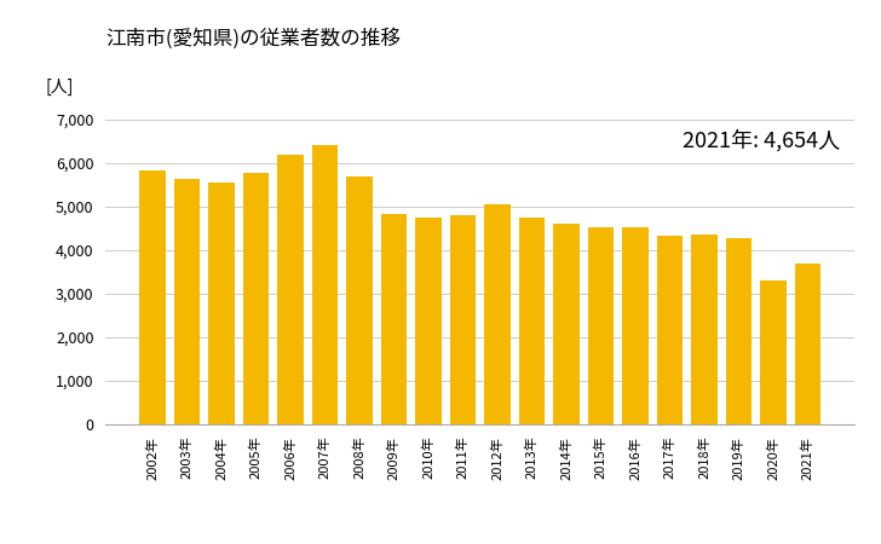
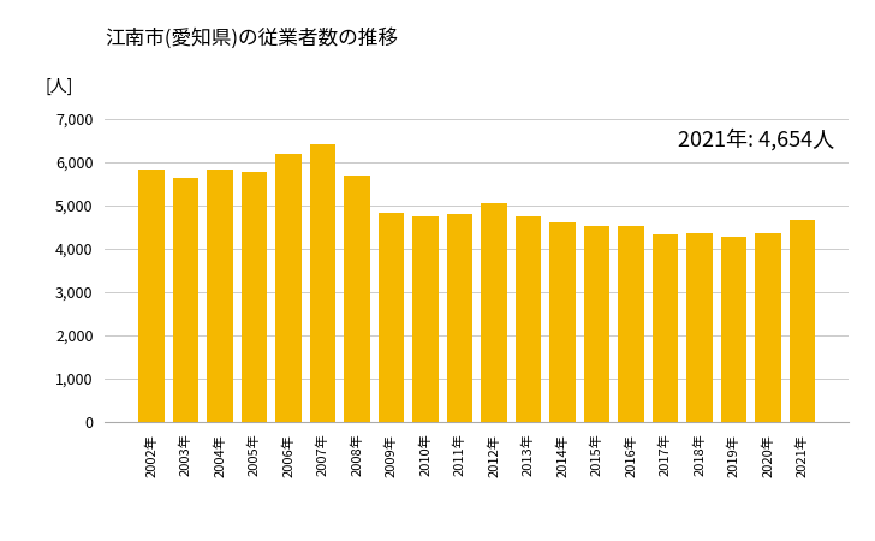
2004年: 5,550 -> 5,830
2020年: 3,300 -> 4,360
2021年: 3,700 -> 4,650
